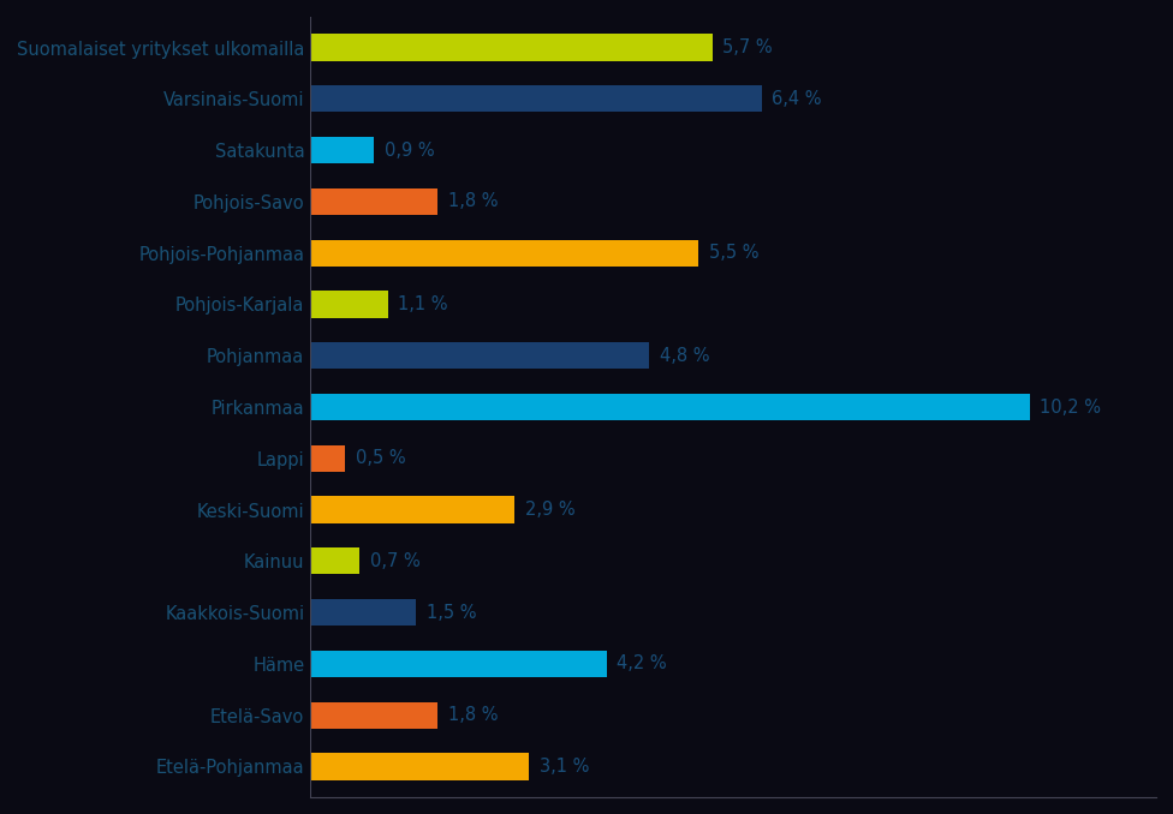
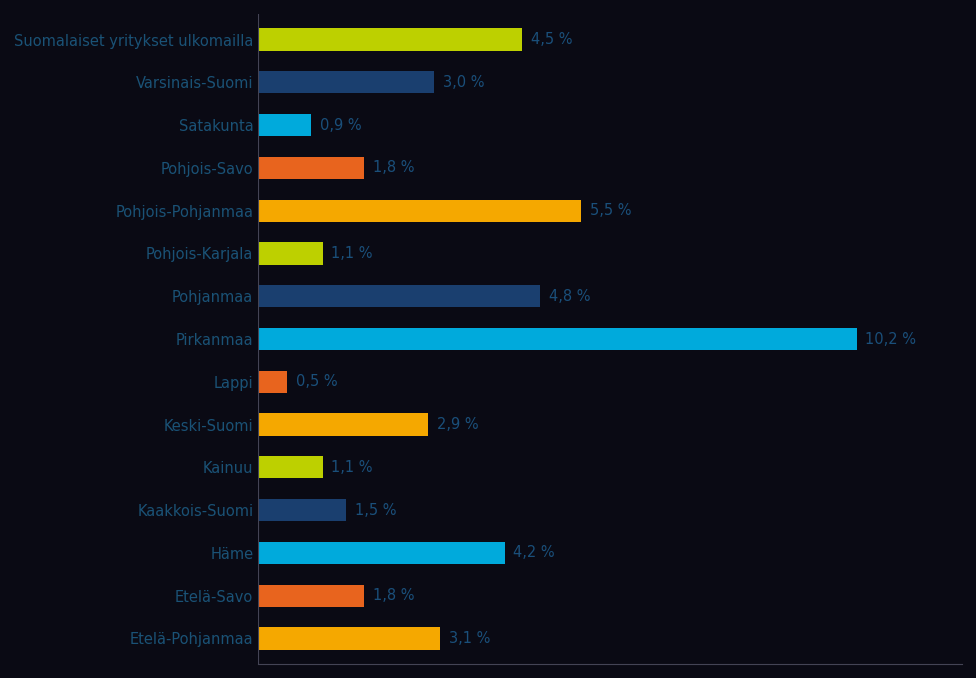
Suomalaiset yritykset ulkomailla: 5,7 -> 4,5
Varsinais-Suomi: 6,4 -> 3,0
Kainuu: 0,7 -> 1,1
